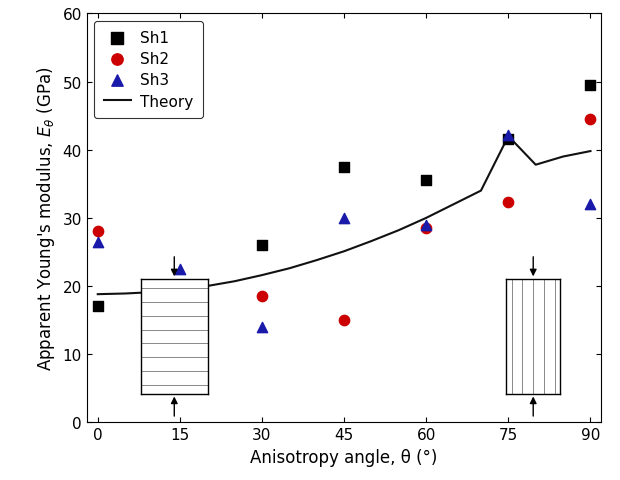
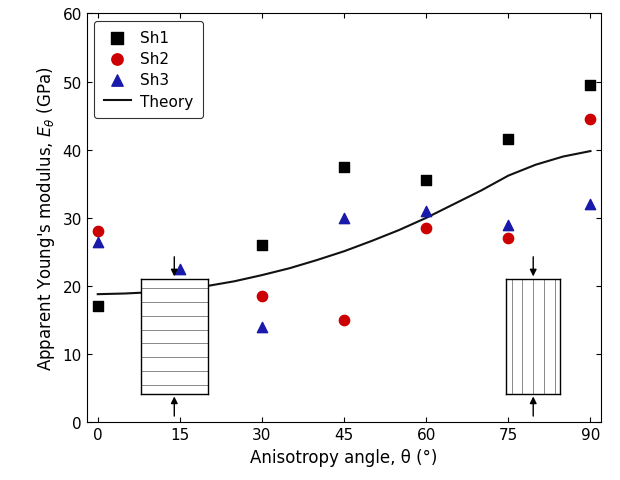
Sh3/60: 29.0 -> 31.0
Sh2/75: 32.4 -> 27.0
Sh3/75: 42.2 -> 29.0
Theory/75: 42.0 -> 36.2
